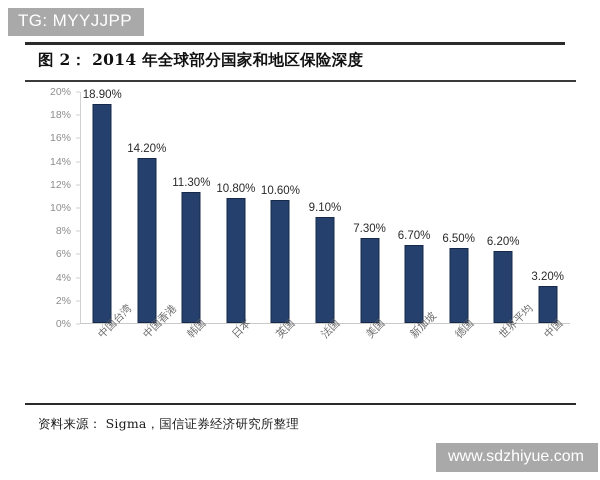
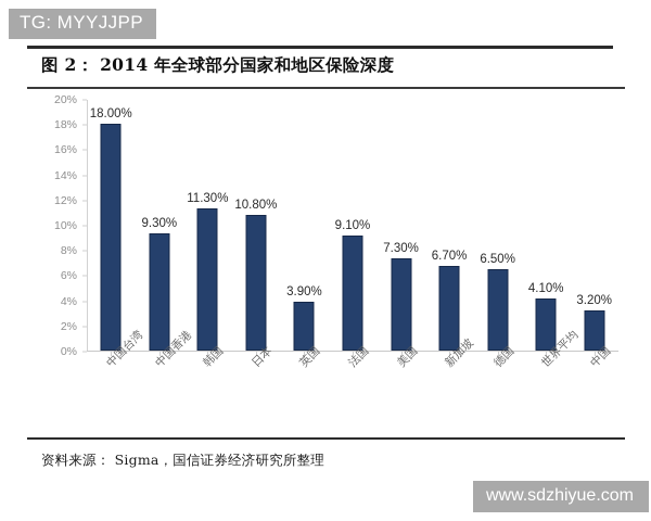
中国台湾: 18.90% -> 18.00%
中国香港: 14.20% -> 9.30%
英国: 10.60% -> 3.90%
世界平均: 6.20% -> 4.10%
